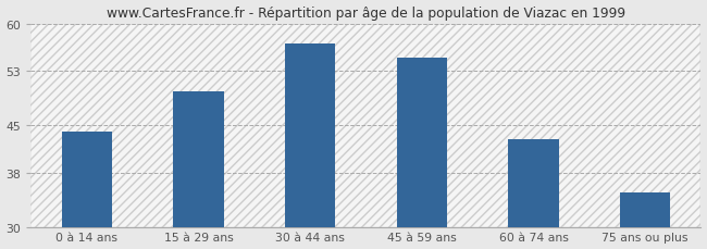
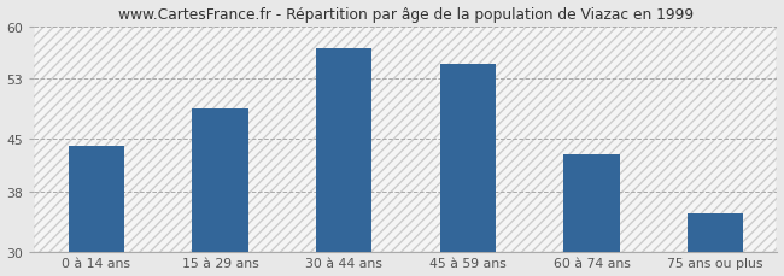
15 à 29 ans: 50 -> 49
